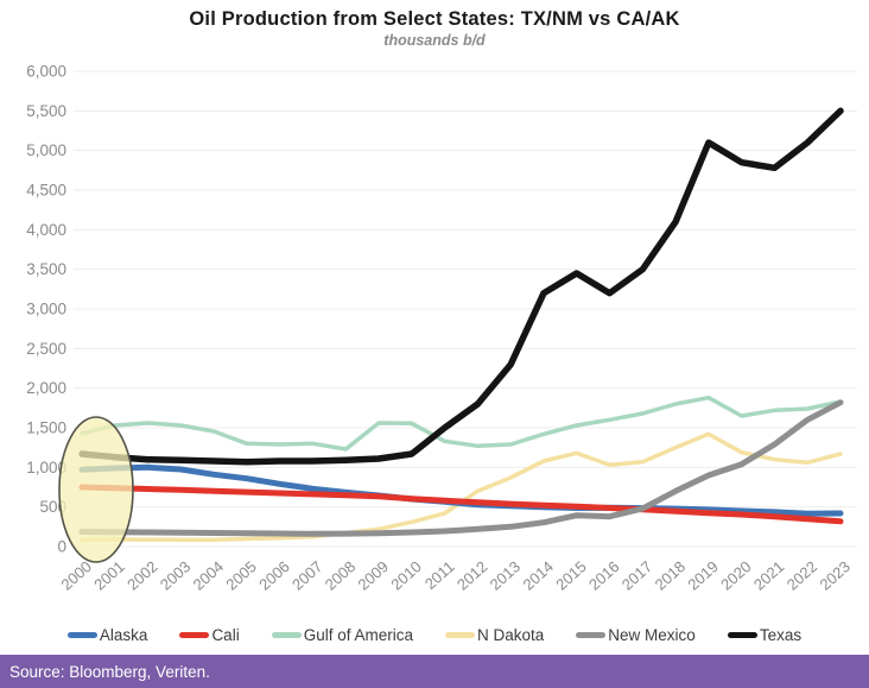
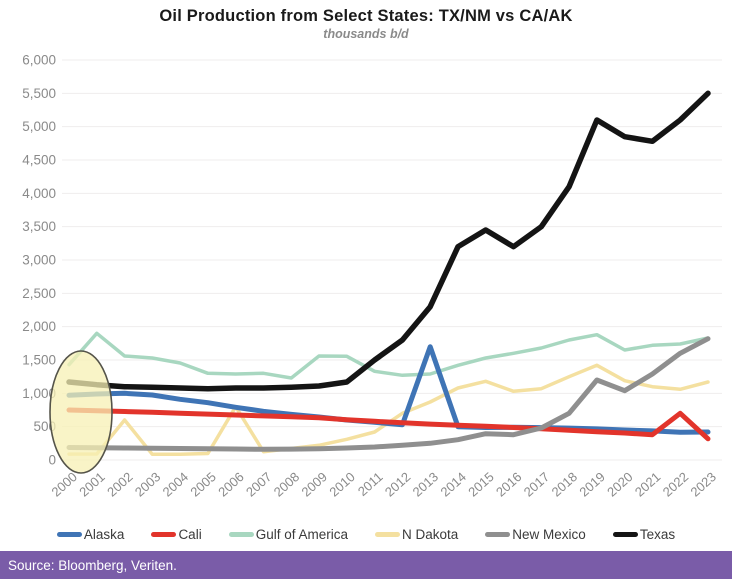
Gulf of America/2001: 1500 -> 1900
N Dakota/2002: 100 -> 600
N Dakota/2006: 100 -> 800
Alaska/2013: 500 -> 1700
New Mexico/2019: 900 -> 1200
Cali/2022: 400 -> 700
